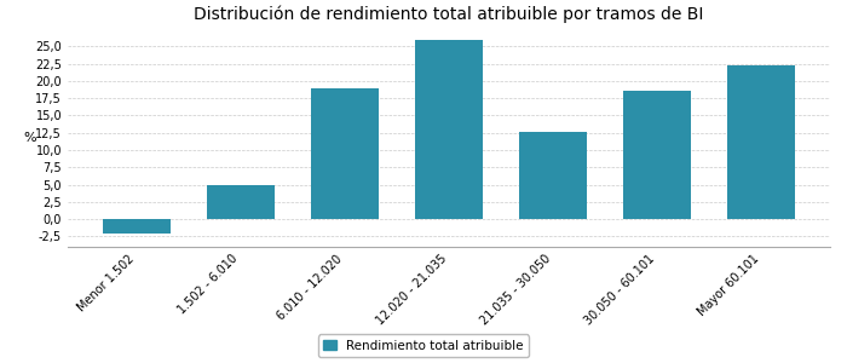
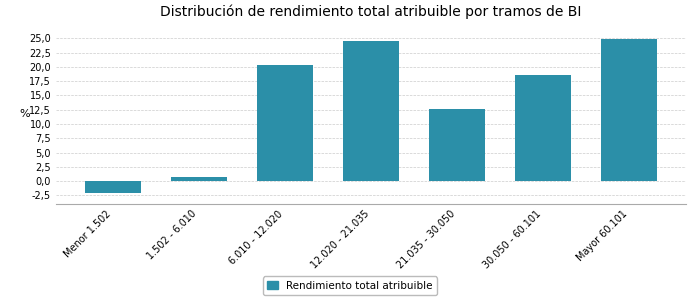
1.502 - 6.010: 5,0 -> 0,8
6.010 - 12.020: 19,0 -> 20,4
12.020 - 21.035: 26,0 -> 24,6
Mayor 60.101: 22,3 -> 24,8
